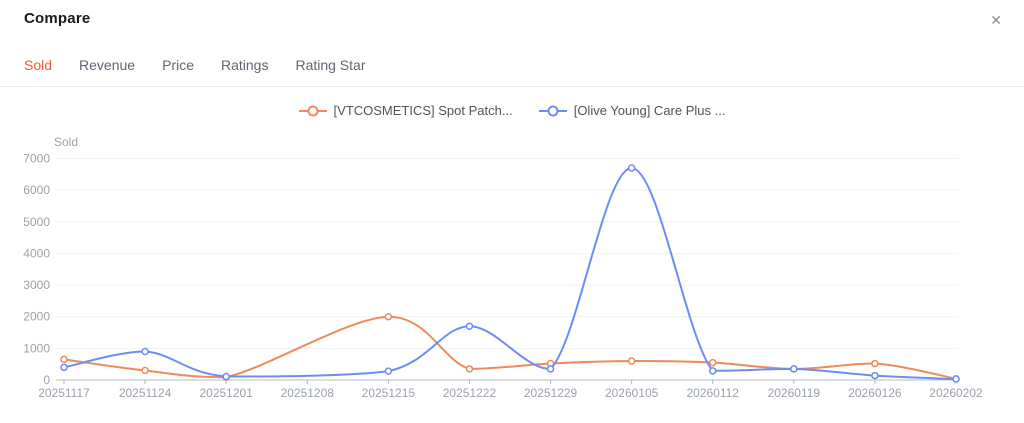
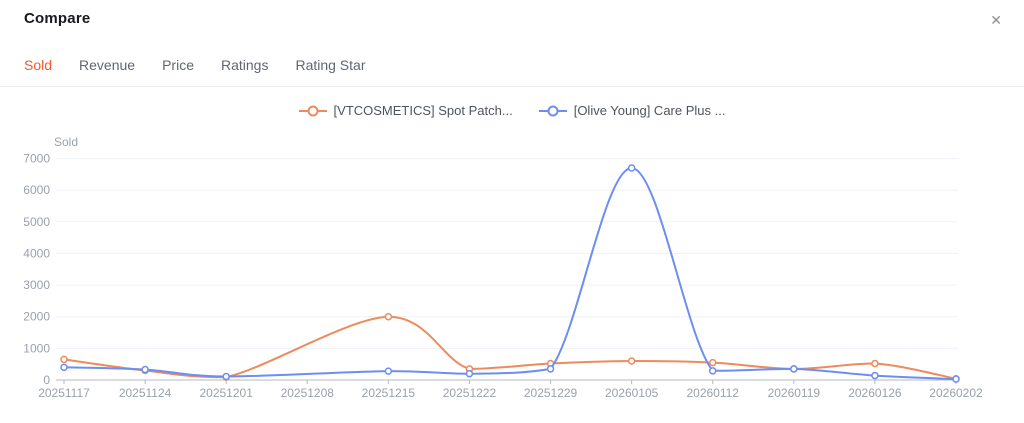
[Olive Young] Care Plus .../20251124: 900 -> 300
[Olive Young] Care Plus .../20251222: 1700 -> 200
